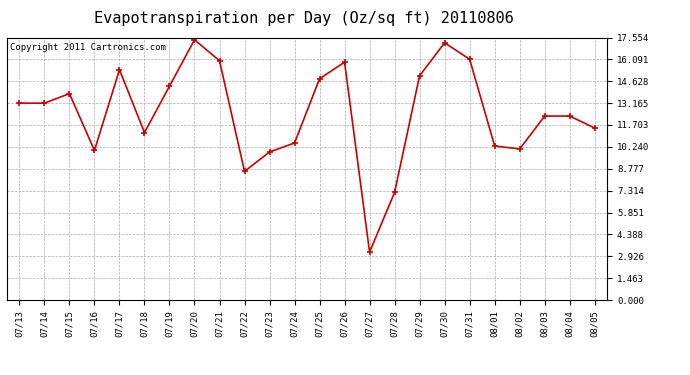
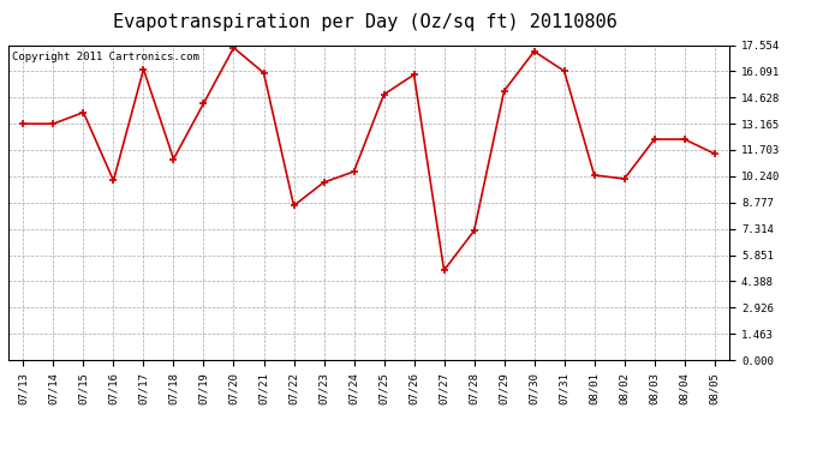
07/17: 15.4 -> 16.2
07/27: 3.2 -> 5.0
